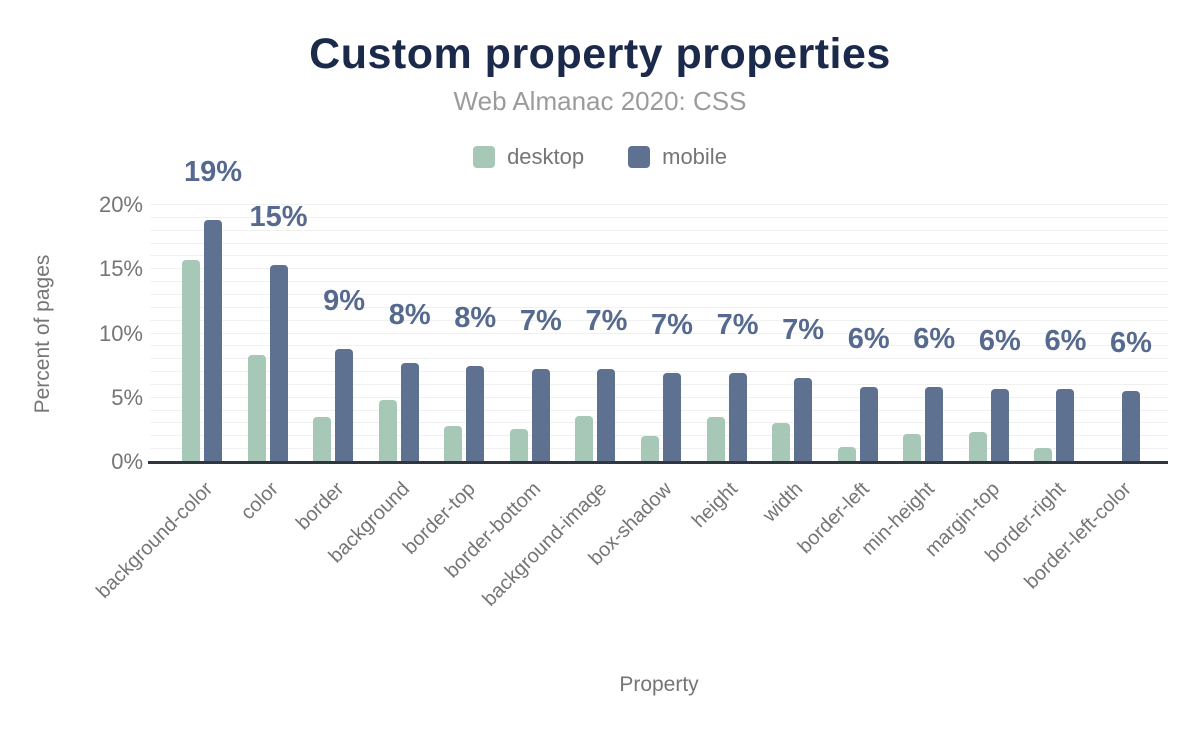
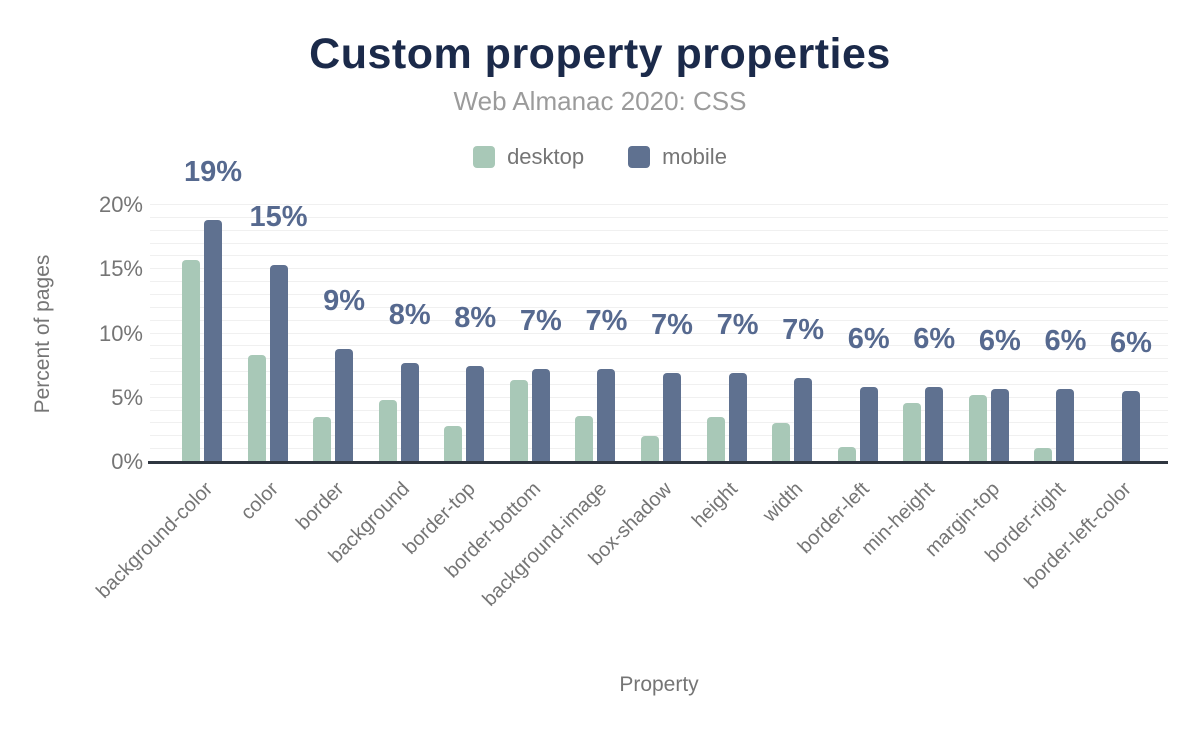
desktop/border-bottom: 2.6% -> 6.4%
desktop/min-height: 2.2% -> 4.6%
desktop/margin-top: 2.3% -> 5.2%
